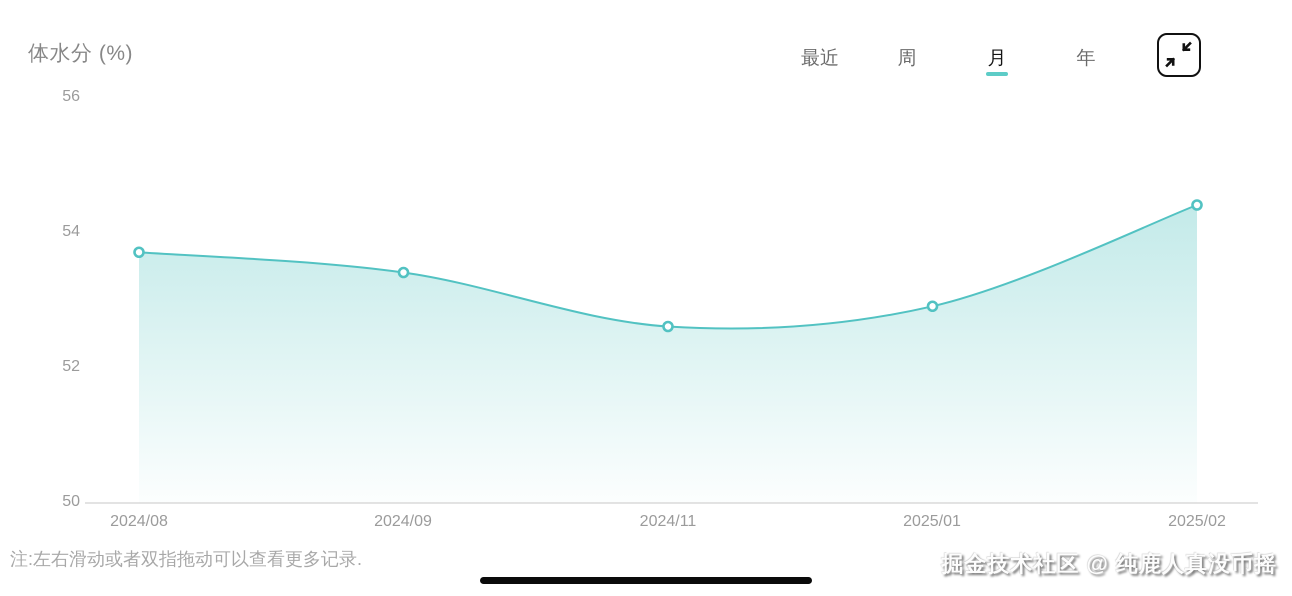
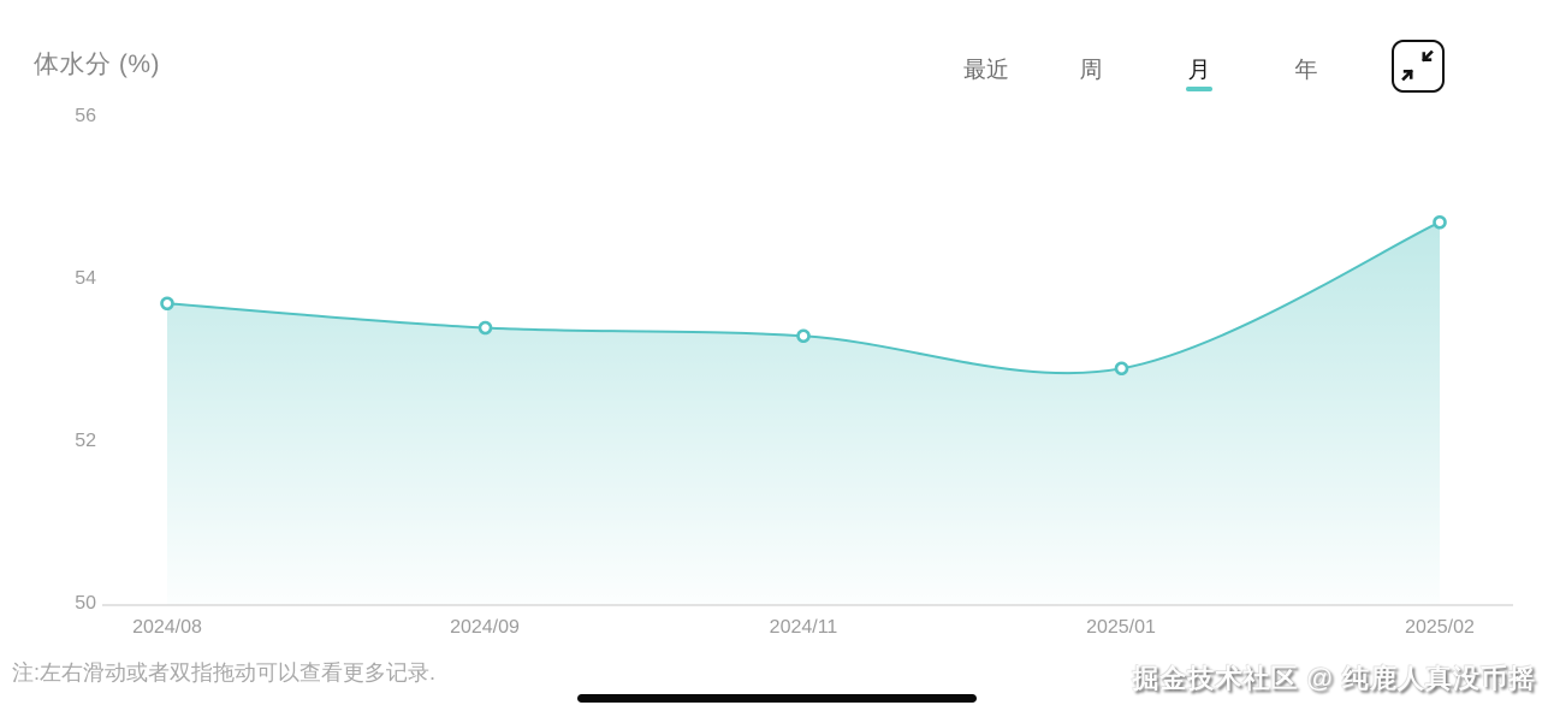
2024/11: 52.6 -> 53.3
2025/02: 54.4 -> 54.7
